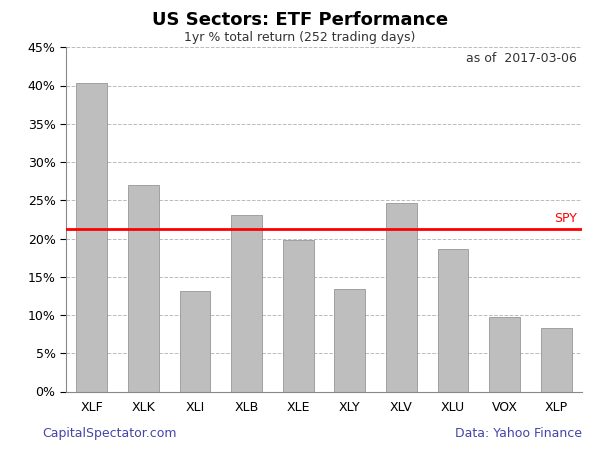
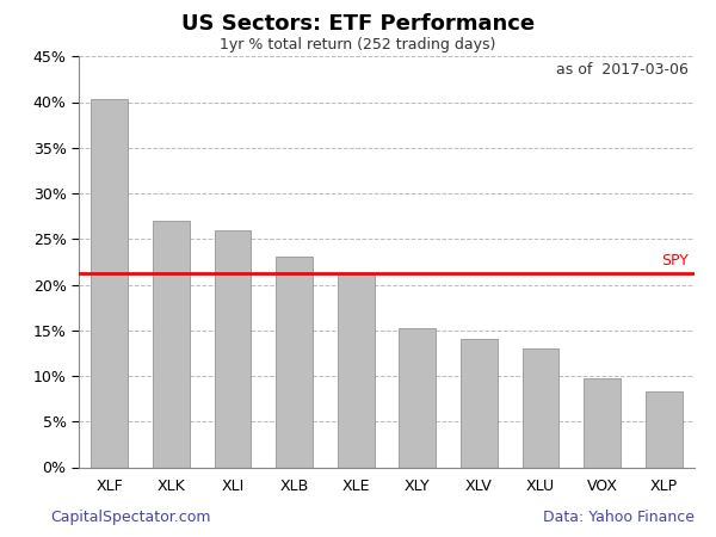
XLI: 13.2% -> 26.0%
XLE: 19.8% -> 21.3%
XLY: 13.4% -> 15.2%
XLV: 24.6% -> 14.0%
XLU: 18.6% -> 13.0%
